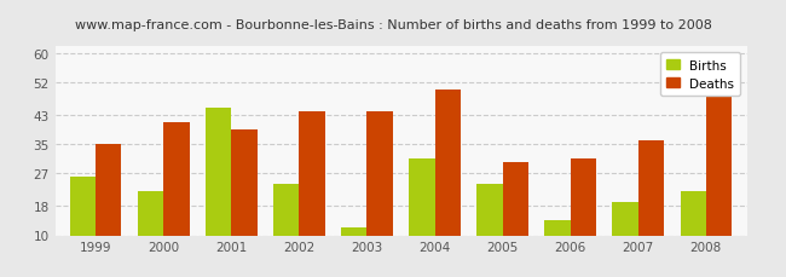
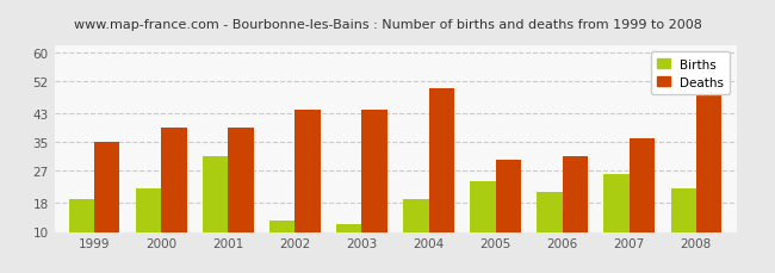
Births/1999: 26 -> 19
Deaths/2000: 41 -> 39
Births/2001: 45 -> 31
Births/2002: 24 -> 13
Births/2004: 31 -> 19
Births/2006: 14 -> 21
Births/2007: 19 -> 26
